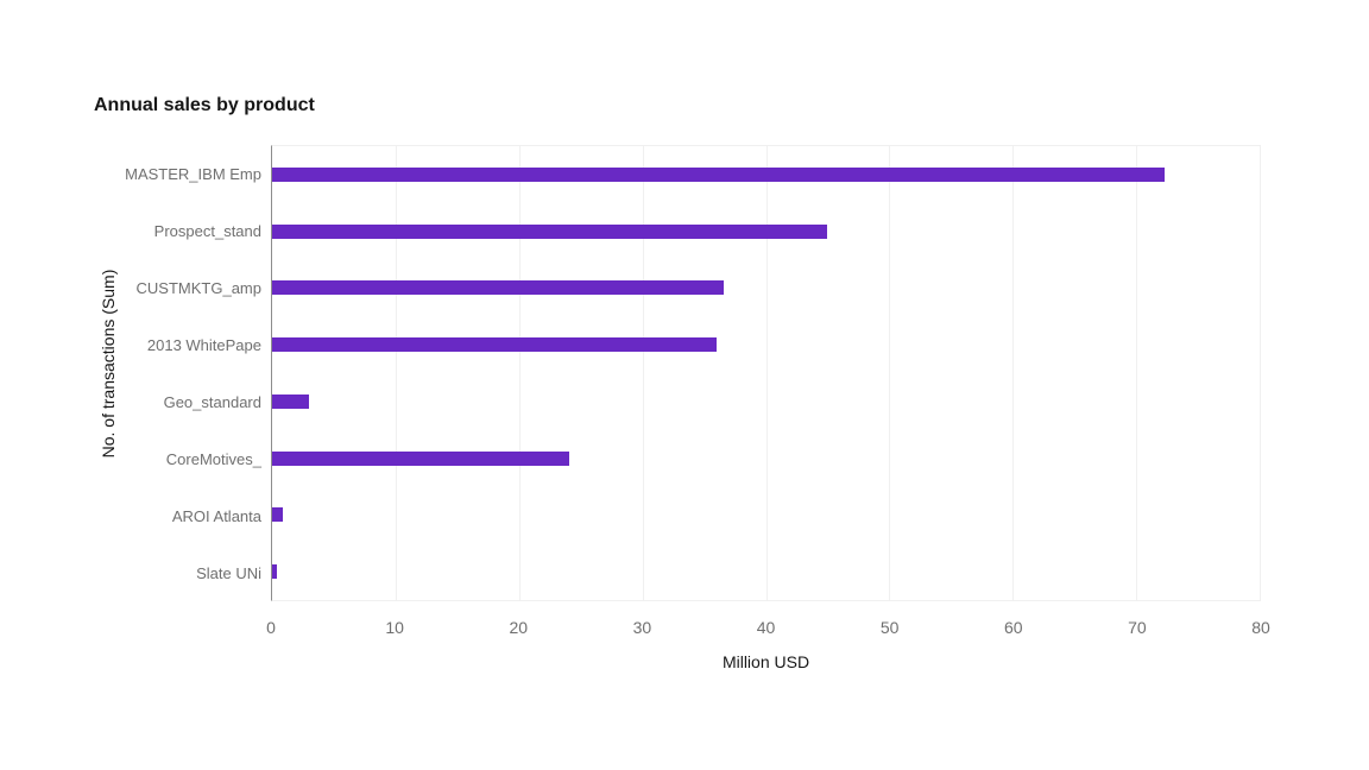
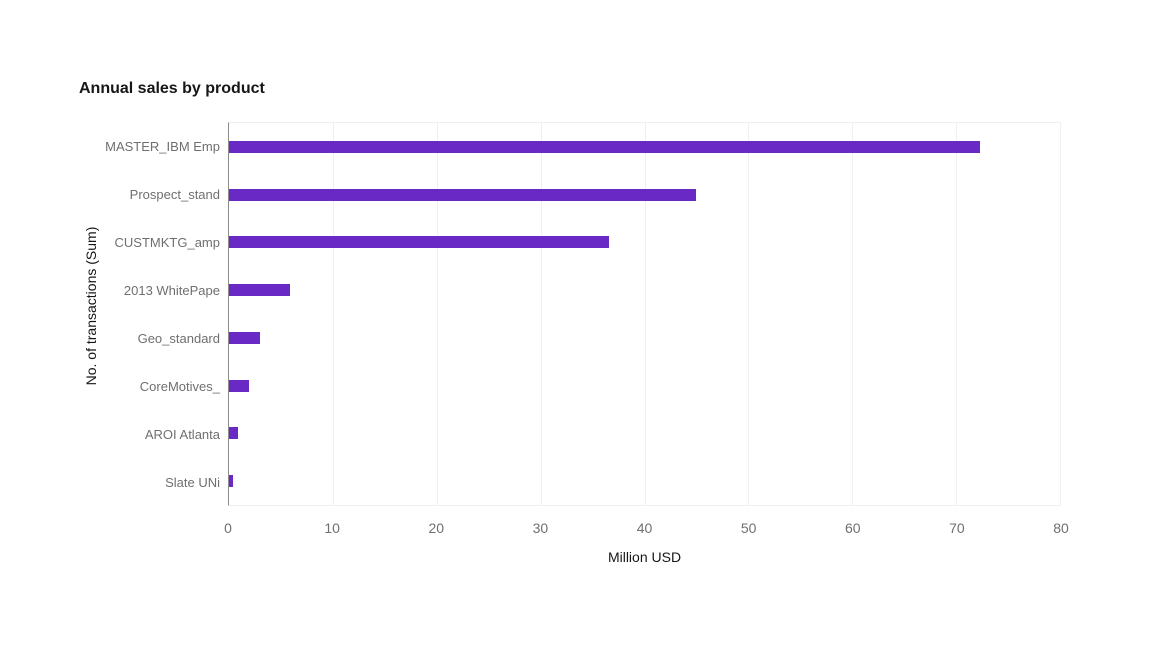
2013 WhitePape: 36.0 -> 5.9
CoreMotives_: 24.1 -> 1.9
